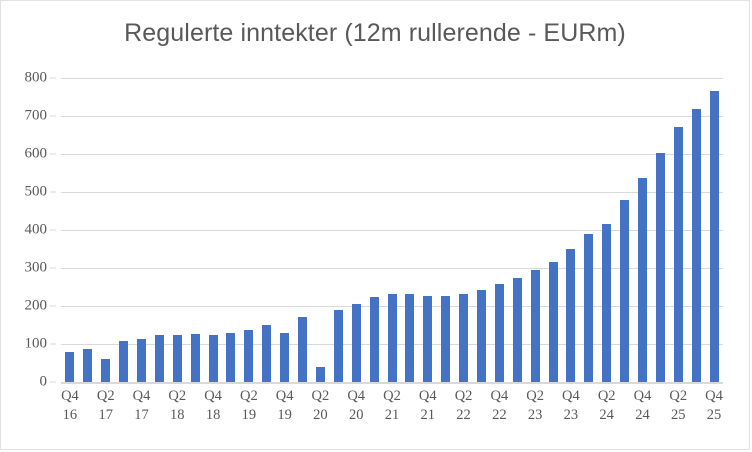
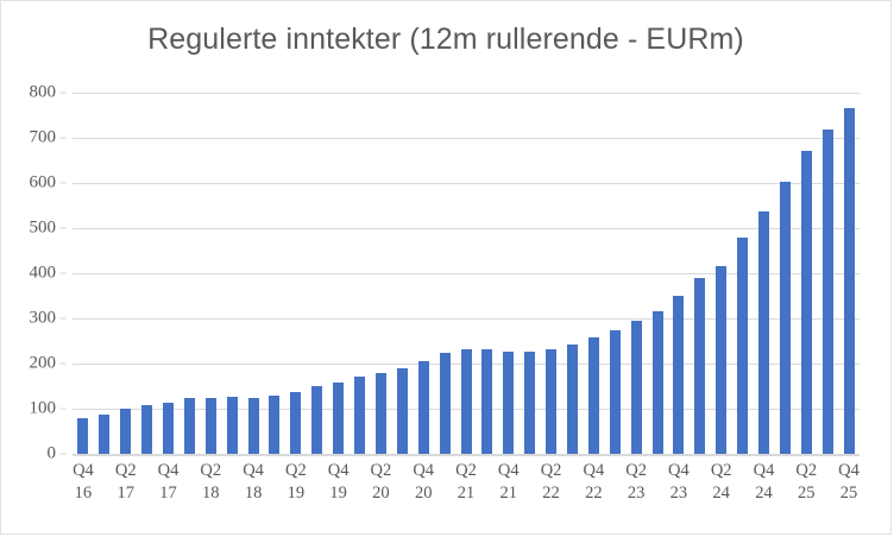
Q2 17: 60 -> 100
Q4 19: 130 -> 160
Q2 20: 40 -> 180
